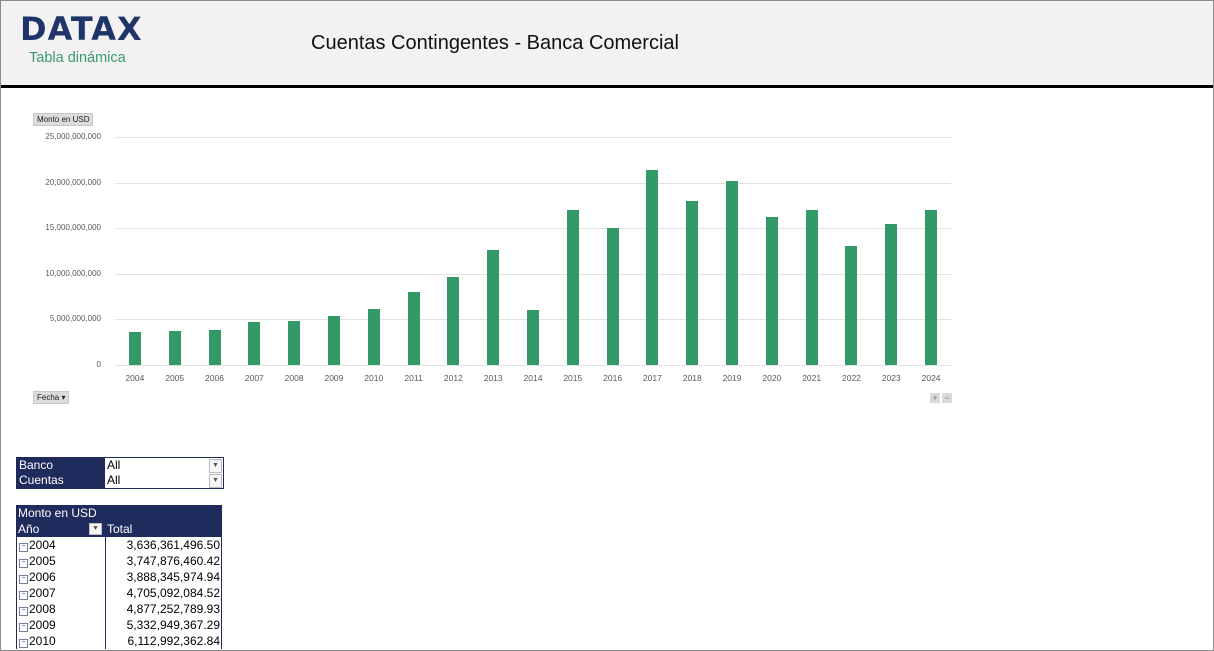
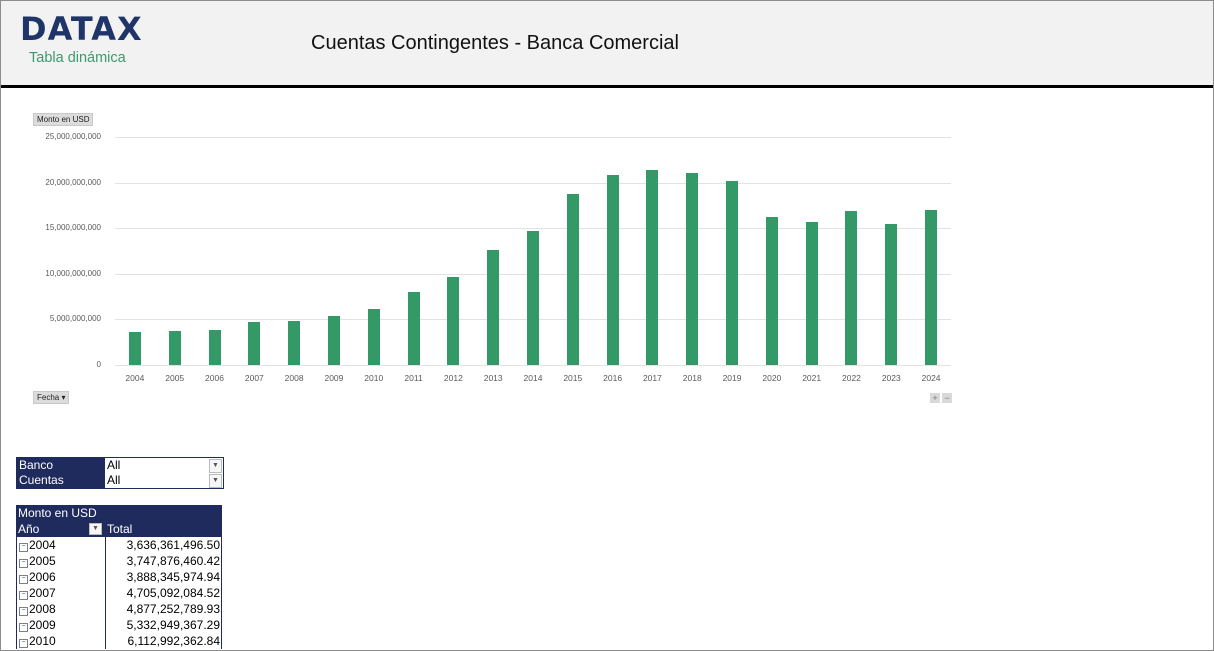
2014: 6000000000 -> 15000000000
2015: 17000000000 -> 19000000000
2016: 15000000000 -> 21000000000
2018: 18000000000 -> 21000000000
2021: 17000000000 -> 16000000000
2022: 13000000000 -> 17000000000
